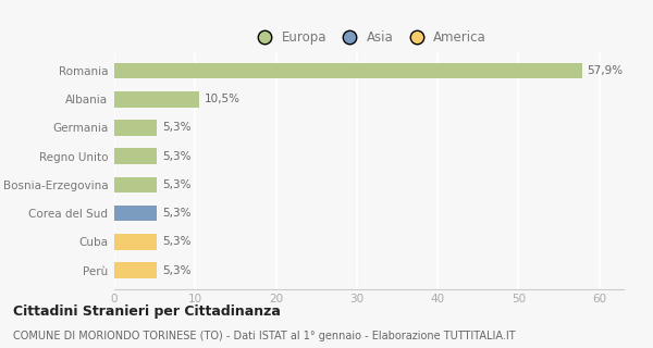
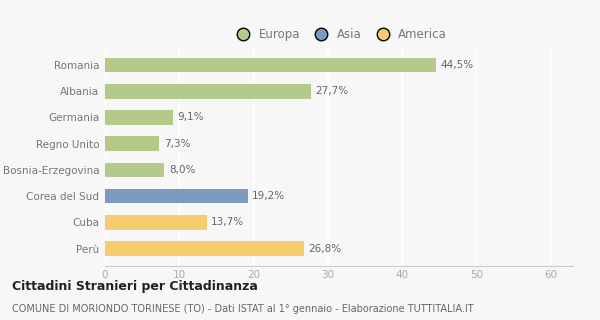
Romania: 57,9% -> 44,5%
Albania: 10,5% -> 27,7%
Germania: 5,3% -> 9,1%
Regno Unito: 5,3% -> 7,3%
Bosnia-Erzegovina: 5,3% -> 8,0%
Corea del Sud: 5,3% -> 19,2%
Cuba: 5,3% -> 13,7%
Perù: 5,3% -> 26,8%
